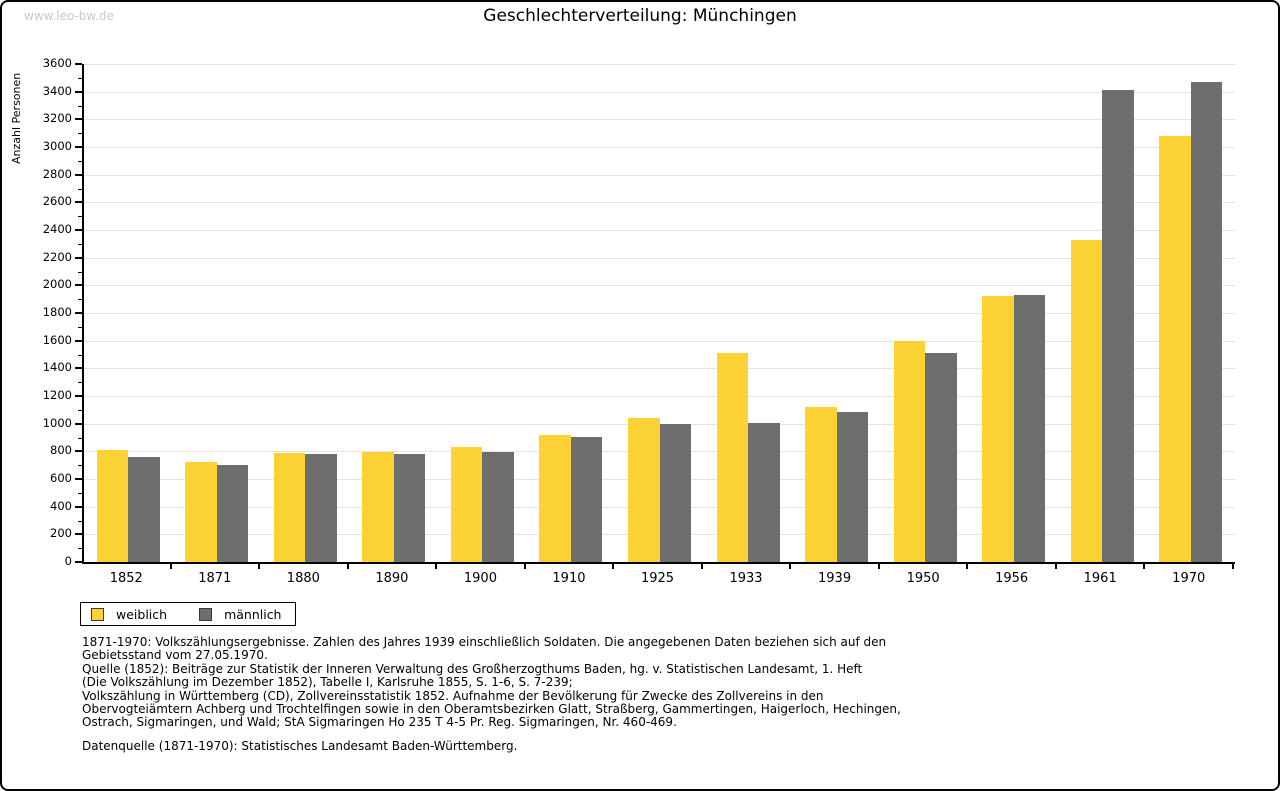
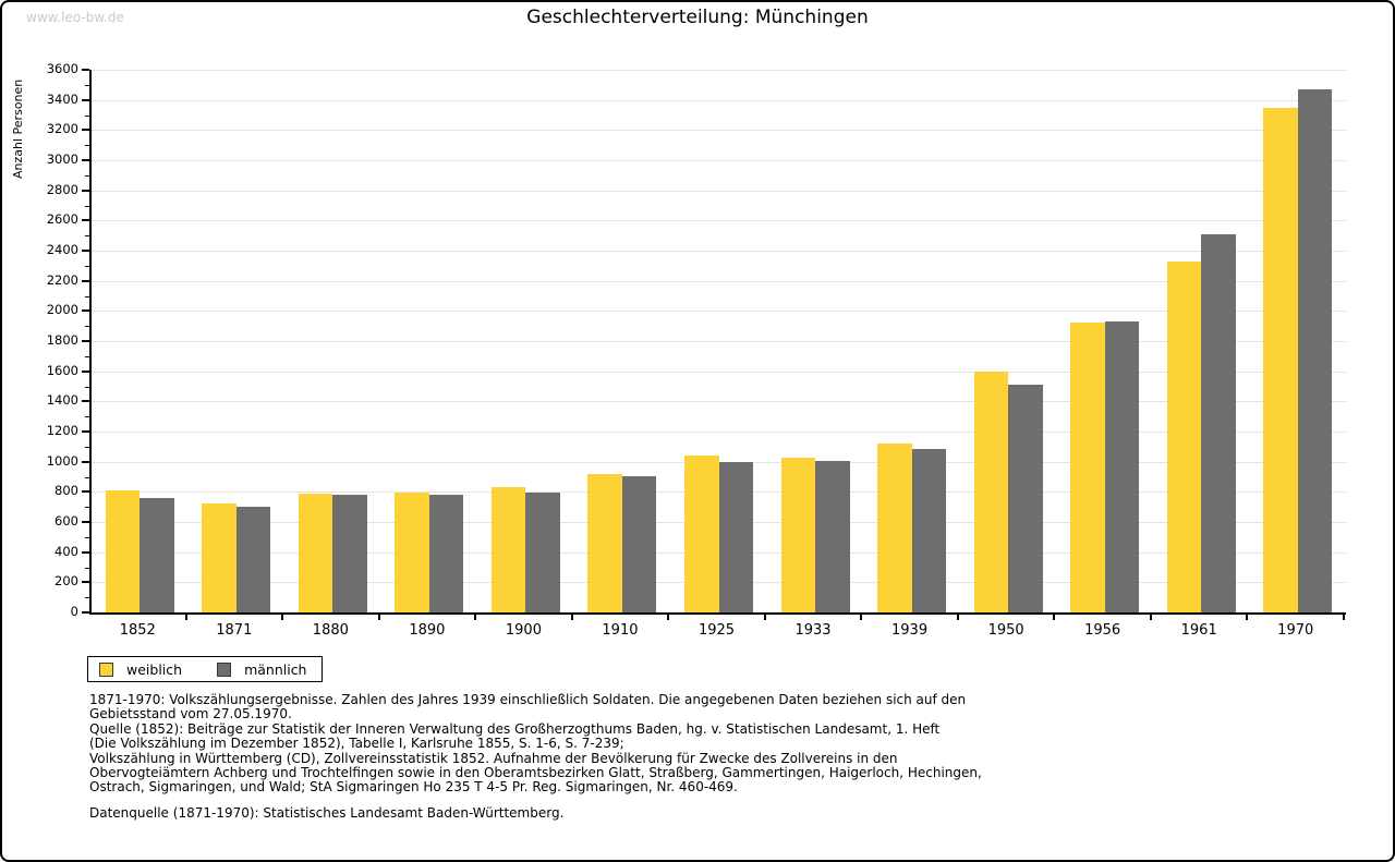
weiblich/1933: 1510 -> 1030
männlich/1961: 3410 -> 2500
weiblich/1970: 3080 -> 3350
